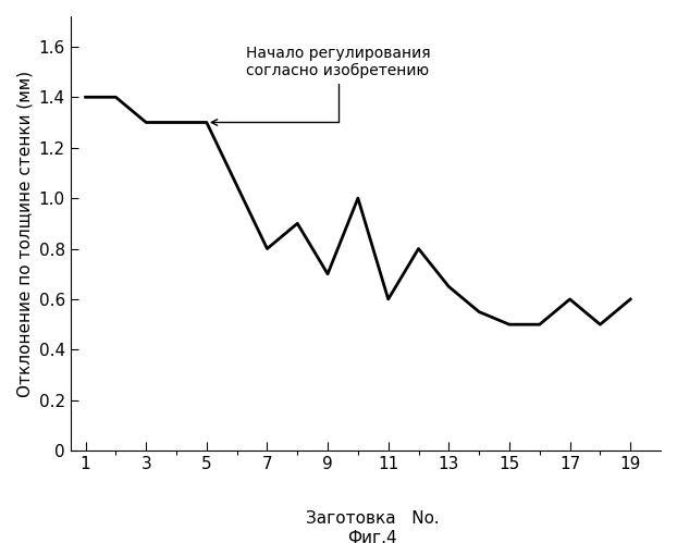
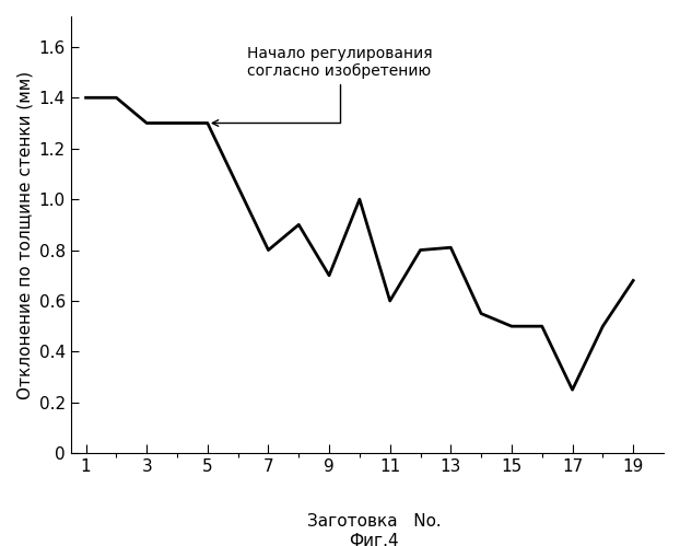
13: 0.65 -> 0.81
17: 0.60 -> 0.25
19: 0.60 -> 0.68
